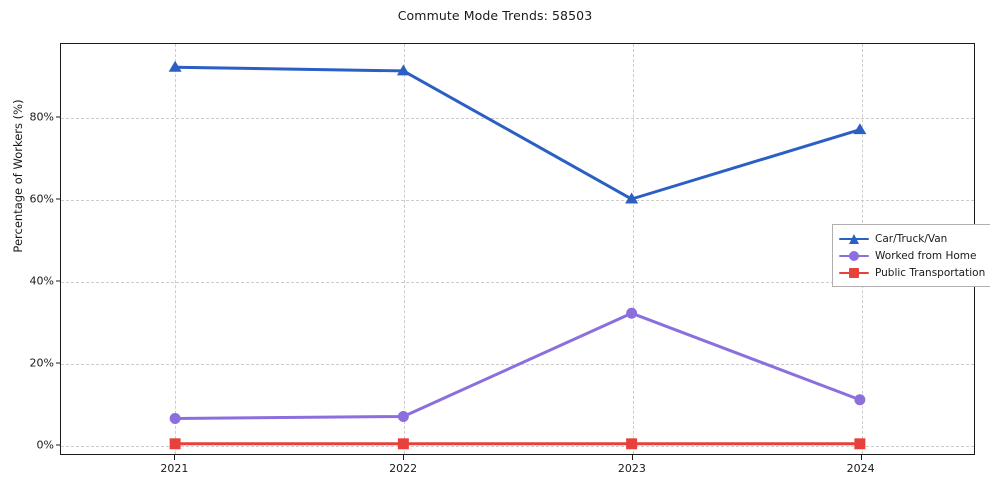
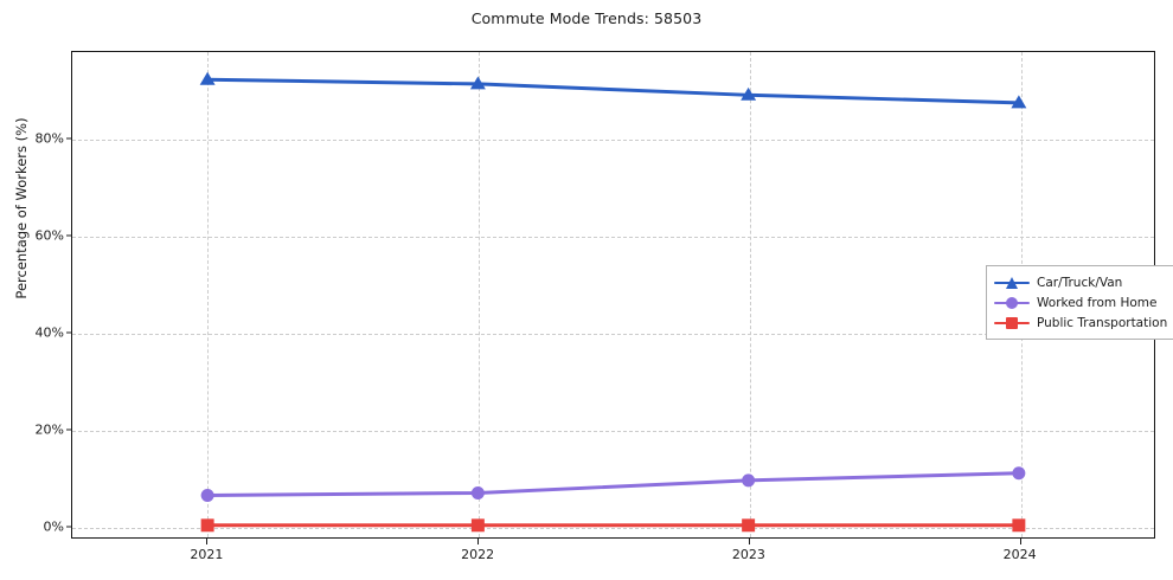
Car/Truck/Van/2023: 60% -> 89%
Worked from Home/2023: 32% -> 9%
Car/Truck/Van/2024: 77% -> 88%
